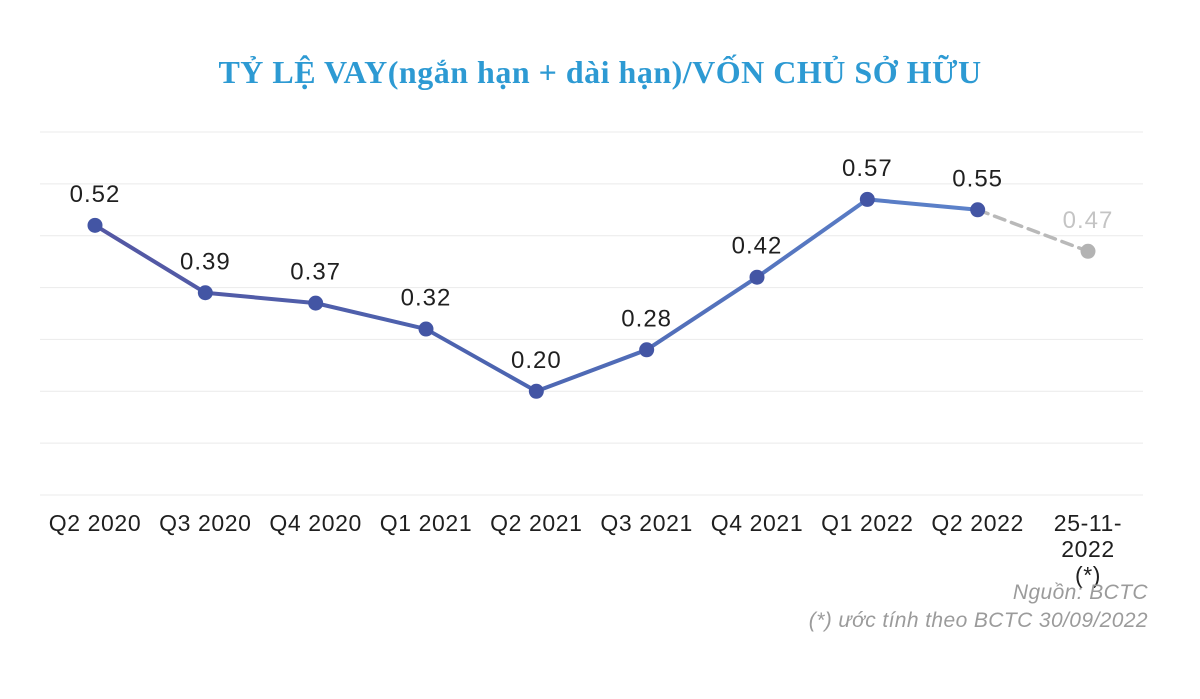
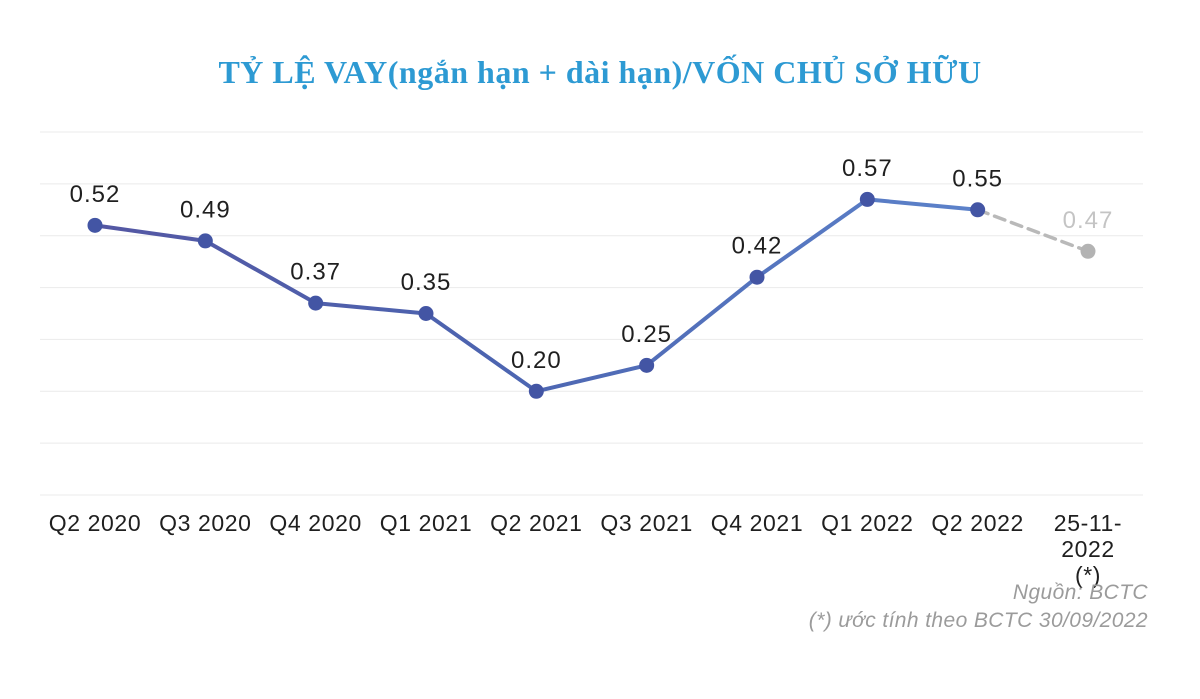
Q3 2020: 0.39 -> 0.49
Q1 2021: 0.32 -> 0.35
Q3 2021: 0.28 -> 0.25
